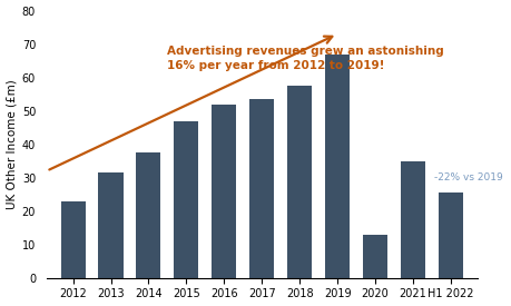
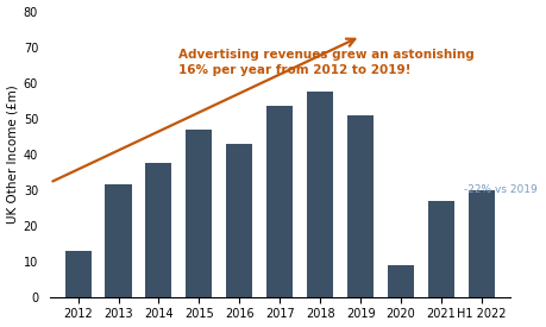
2012: 23.0 -> 13.0
2016: 52.0 -> 43.0
2019: 67.0 -> 51.0
2020: 13.0 -> 9.0
2021: 35.0 -> 27.0
H1 2022: 25.5 -> 30.0
